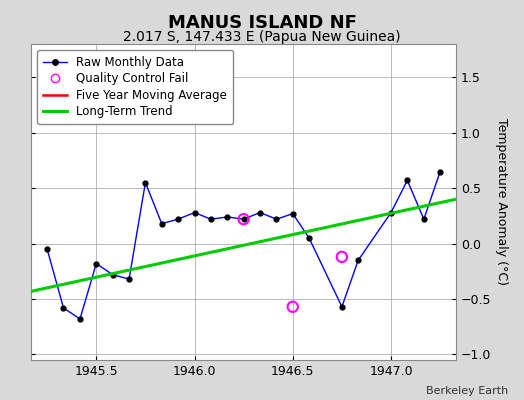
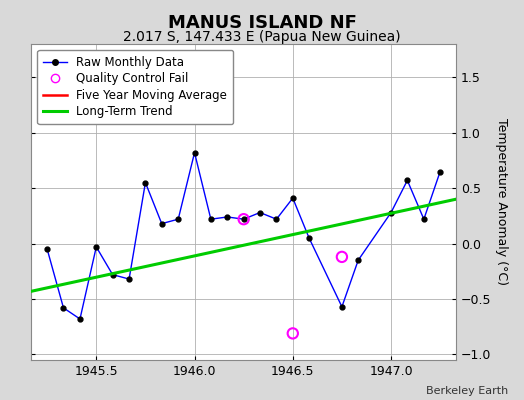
Raw Monthly Data/1945.5: -0.18 -> -0.03
Raw Monthly Data/1946.0: 0.28 -> 0.82
Raw Monthly Data/1946.5: 0.27 -> 0.41
Quality Control Fail/1946.5: -0.57 -> -0.81
